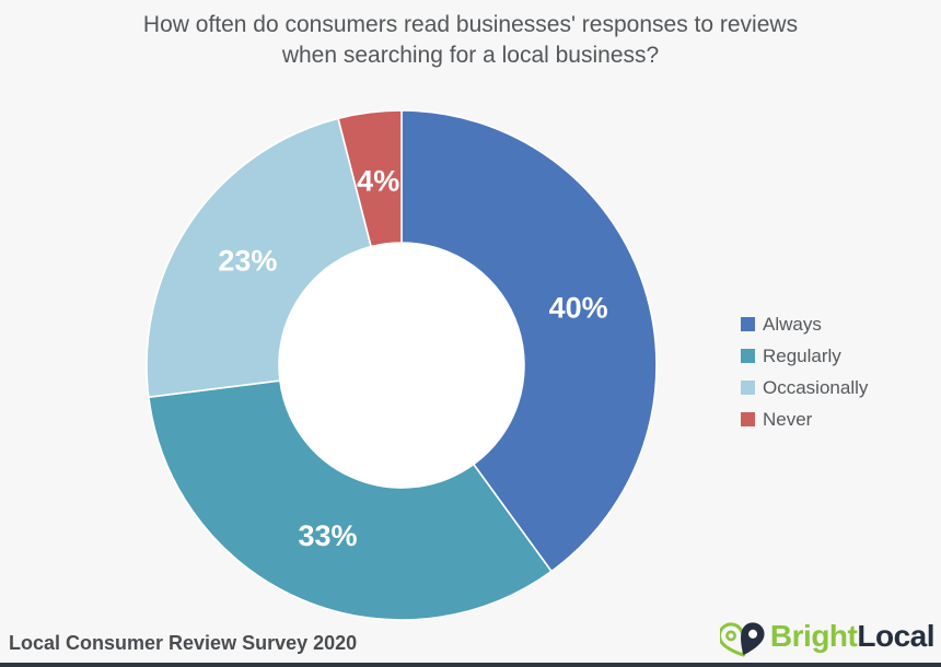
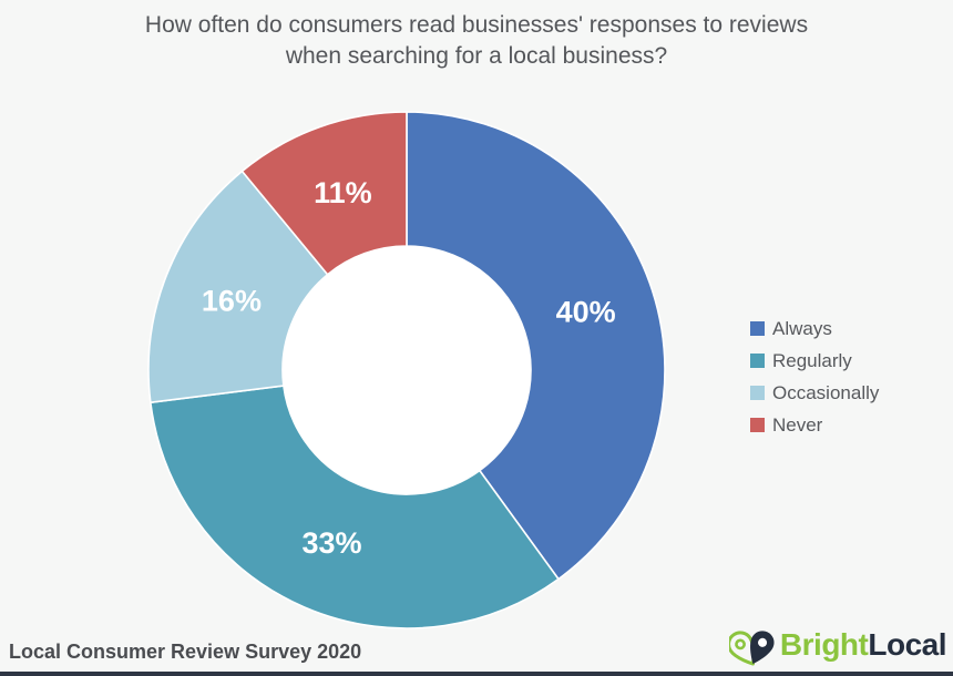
Occasionally: 23% -> 16%
Never: 4% -> 11%
